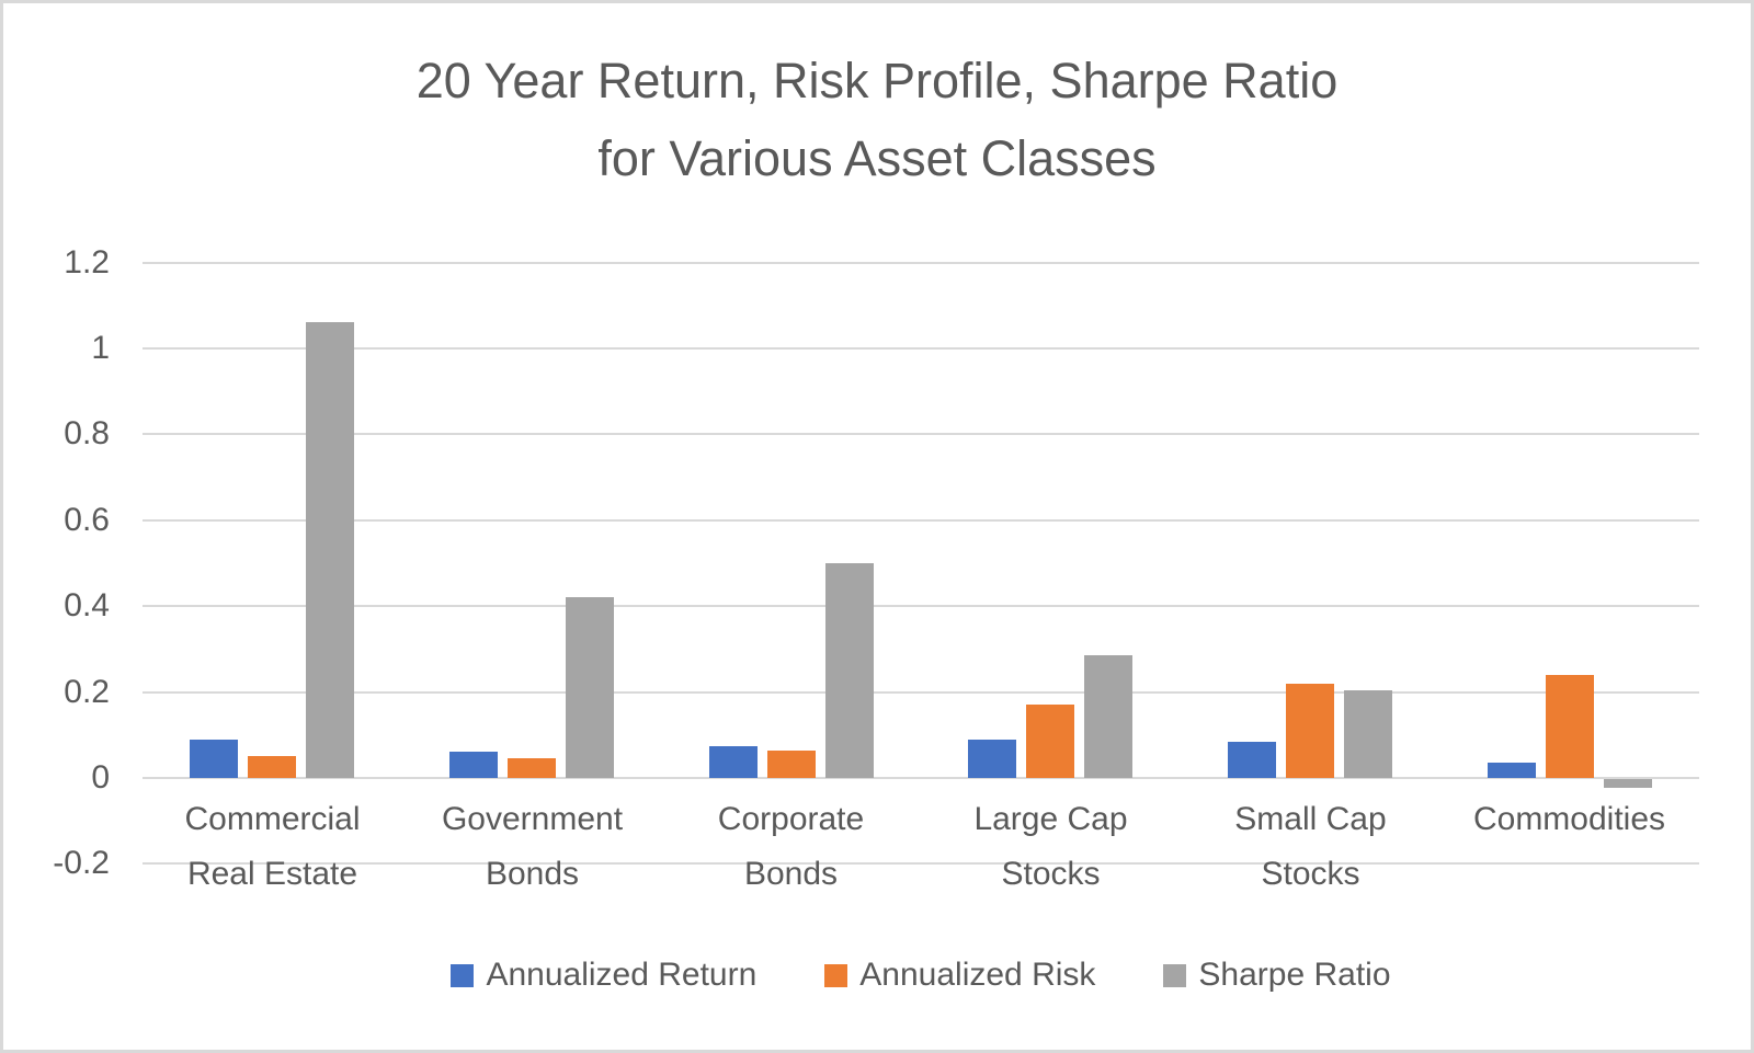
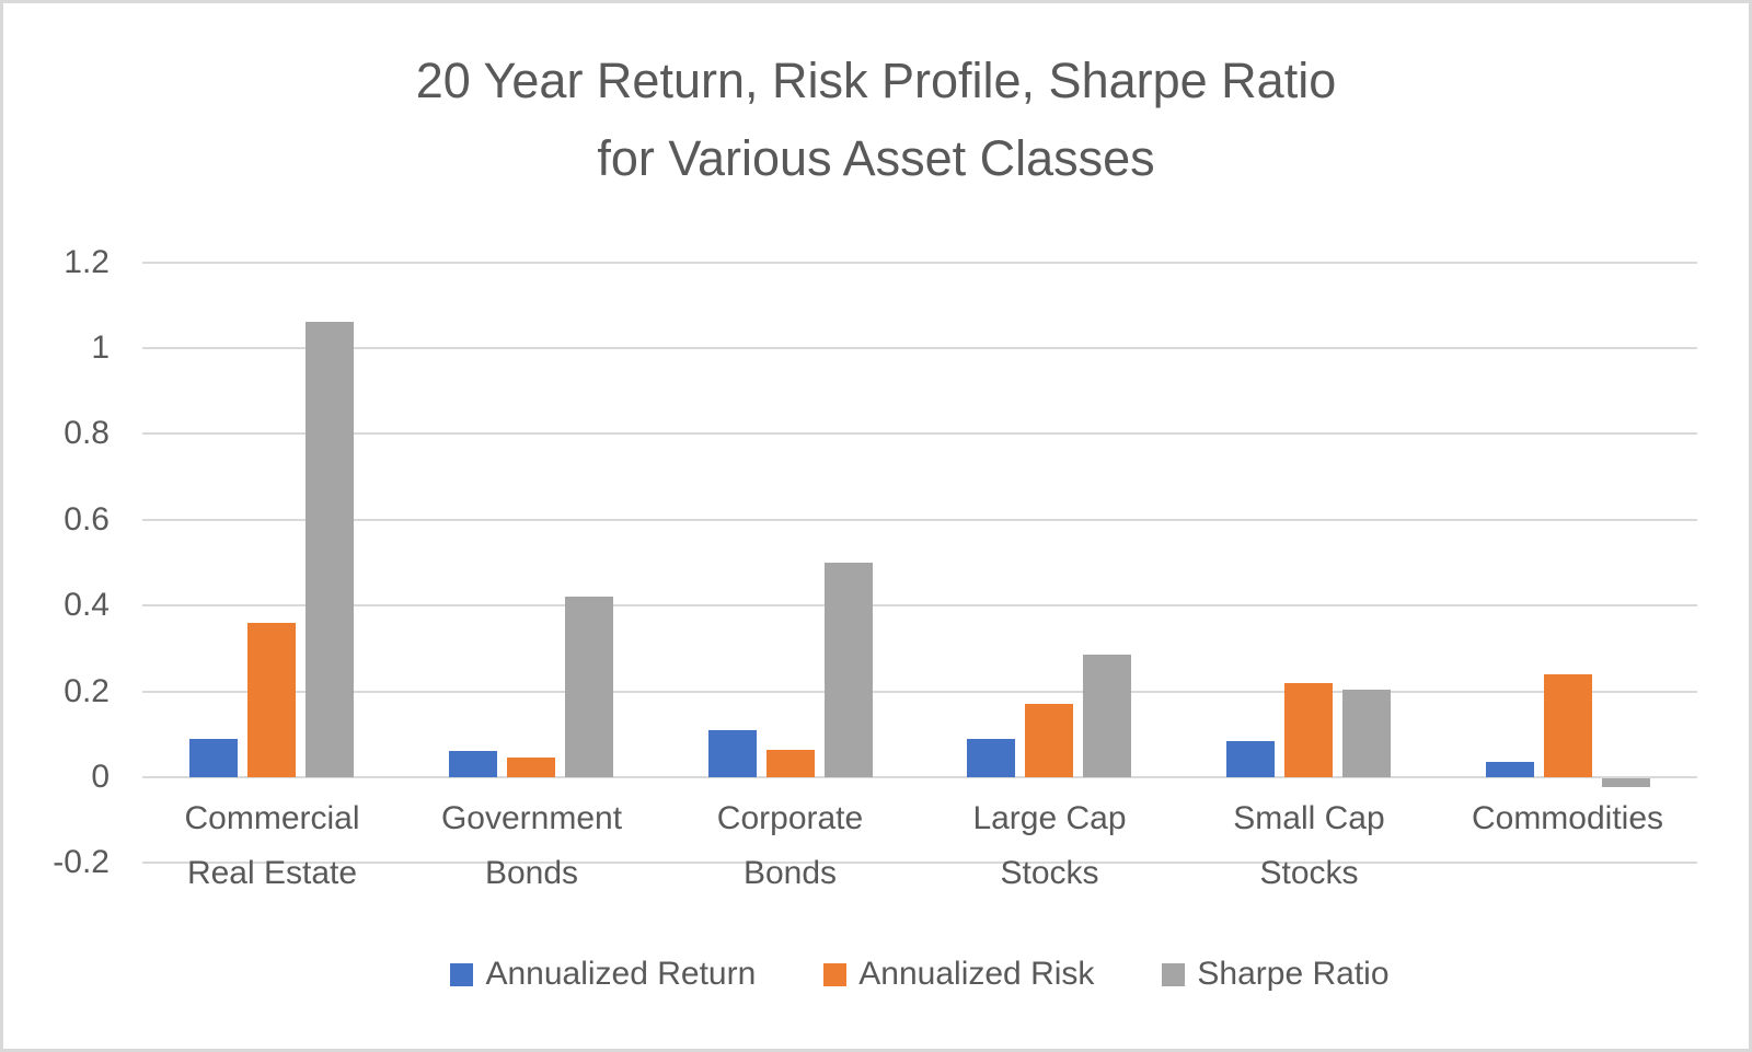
Annualized Risk/Commercial Real Estate: 0.05 -> 0.36
Annualized Return/Corporate Bonds: 0.07 -> 0.11
